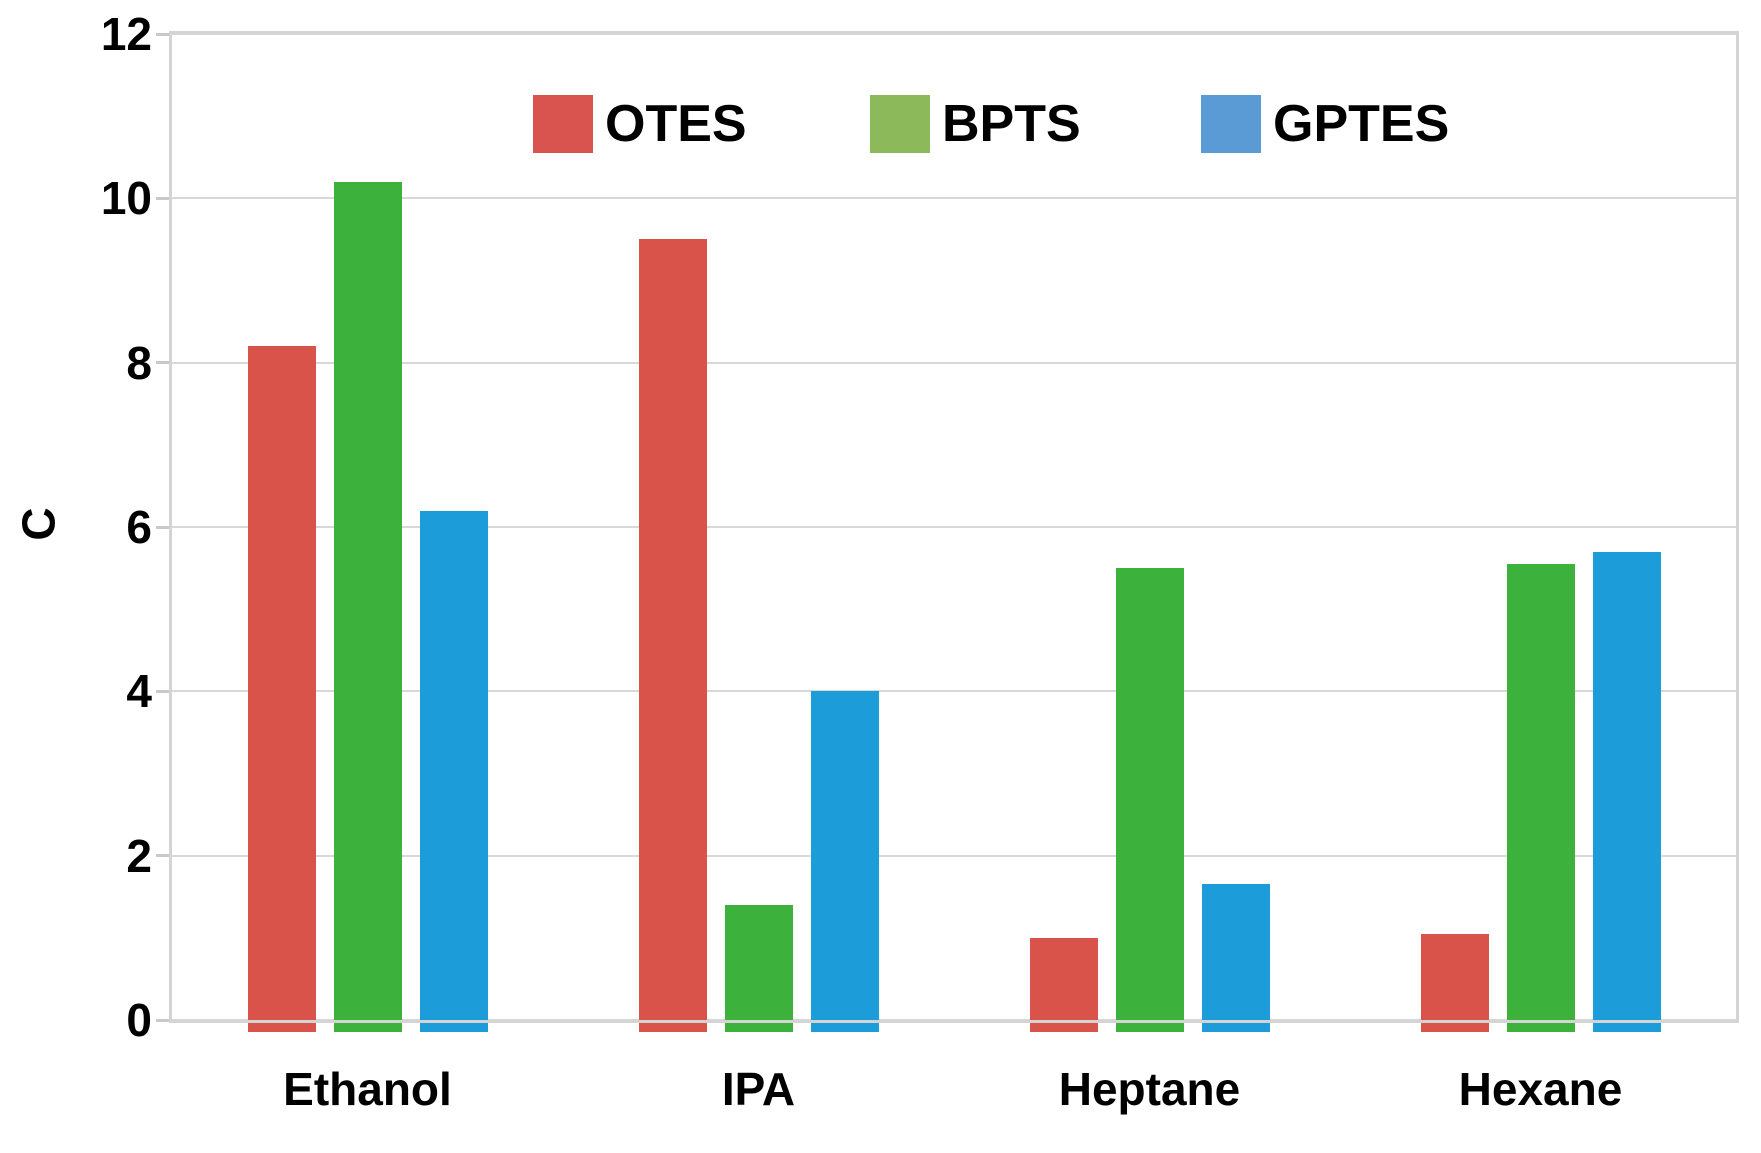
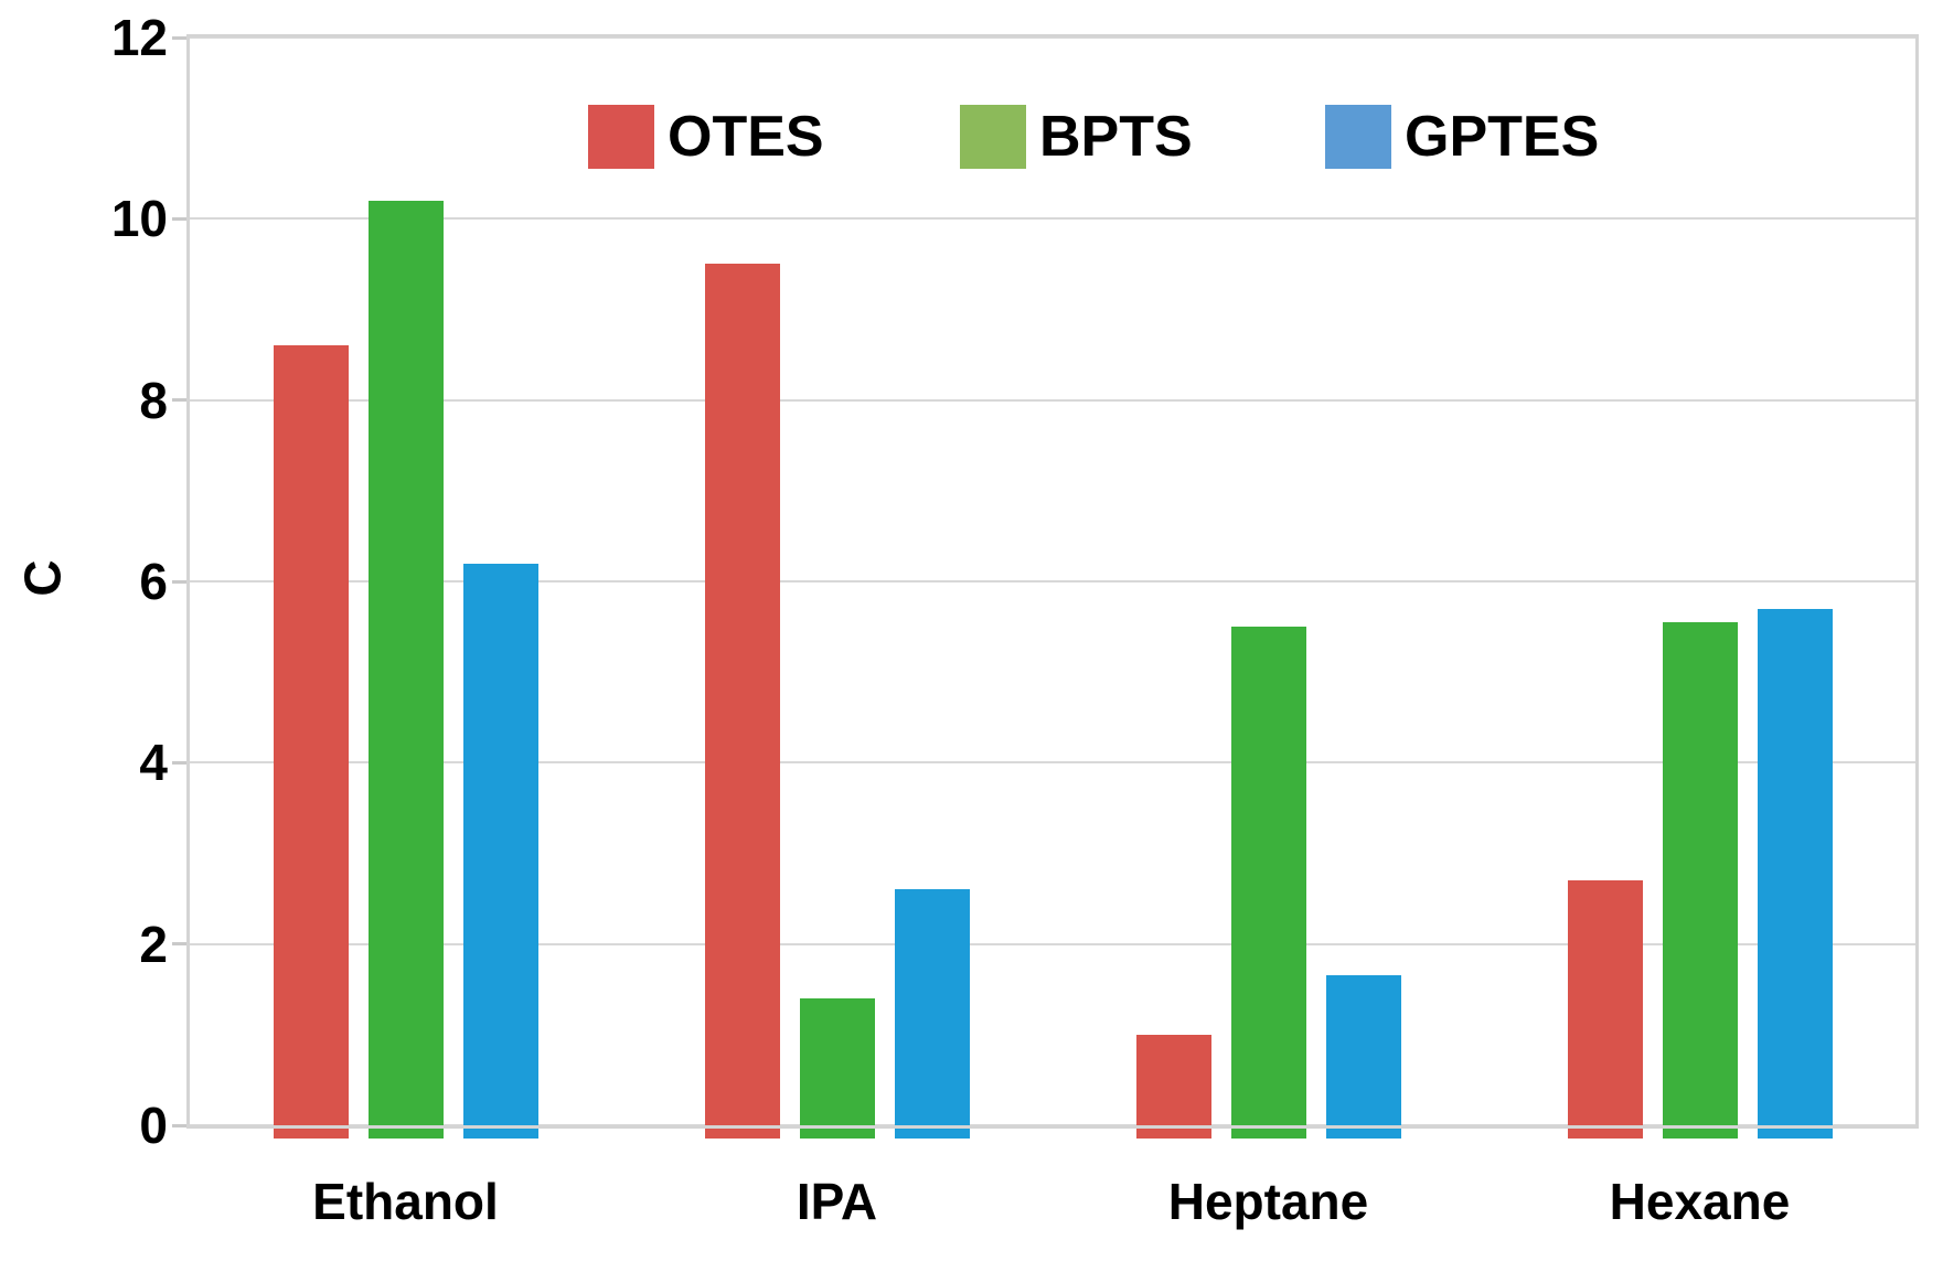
OTES/Ethanol: 8.2 -> 8.6
GPTES/IPA: 4.0 -> 2.6
OTES/Hexane: 1.1 -> 2.7
